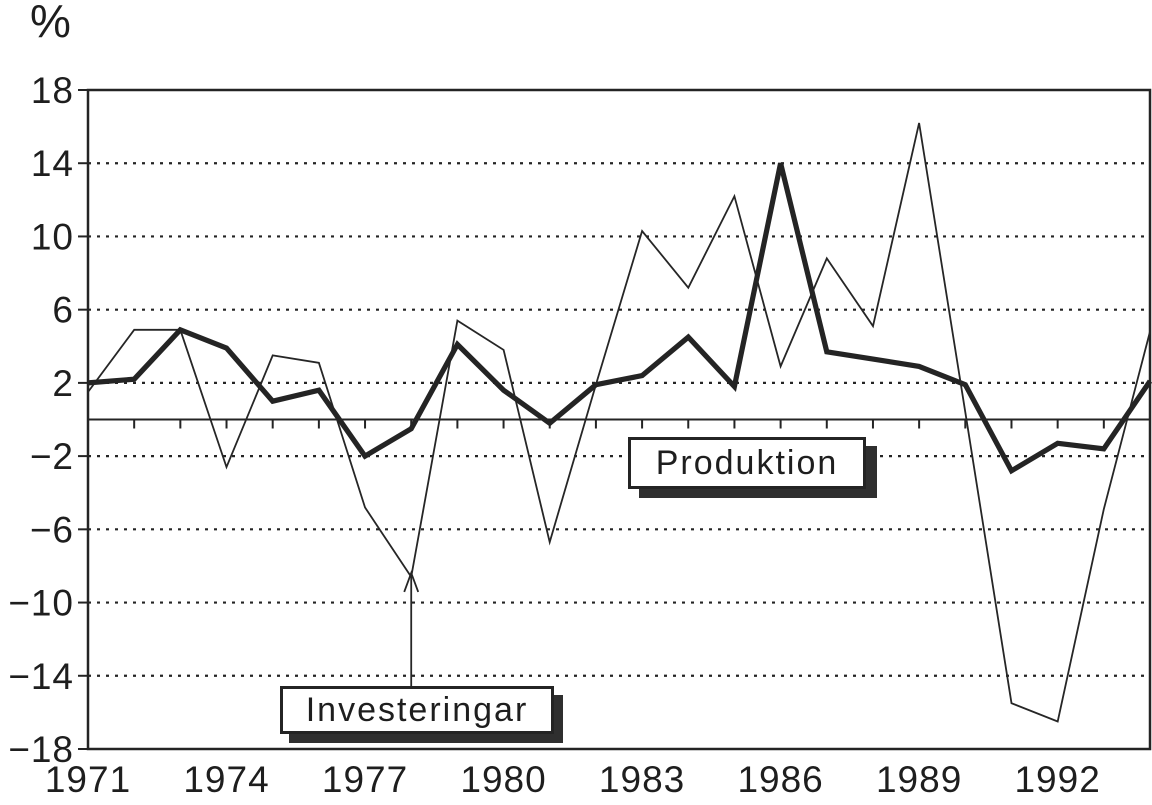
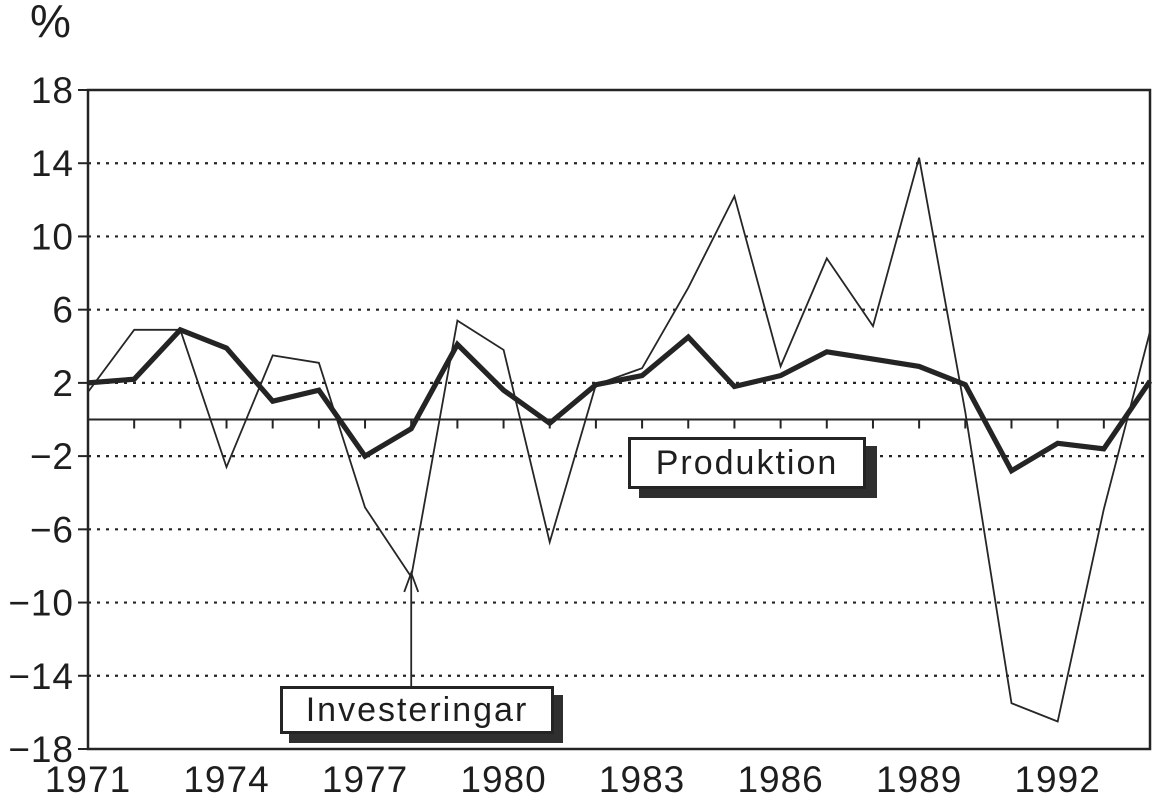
Investeringar/1983: 10.3 -> 2.8
Produktion/1986: 14.0 -> 2.4
Investeringar/1989: 16.2 -> 14.3
